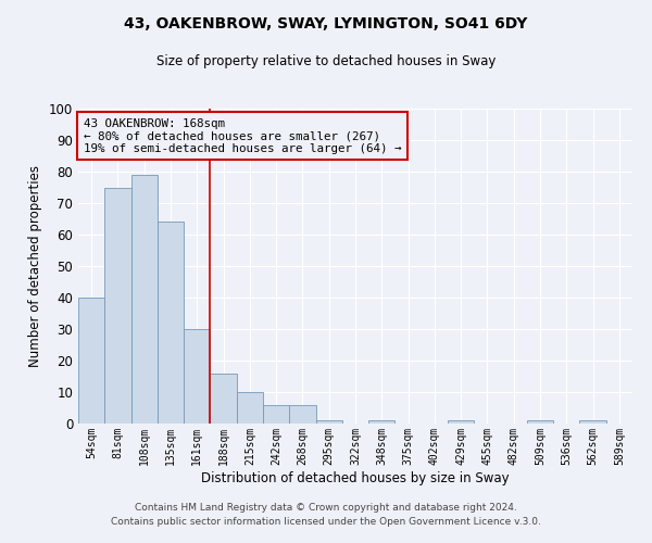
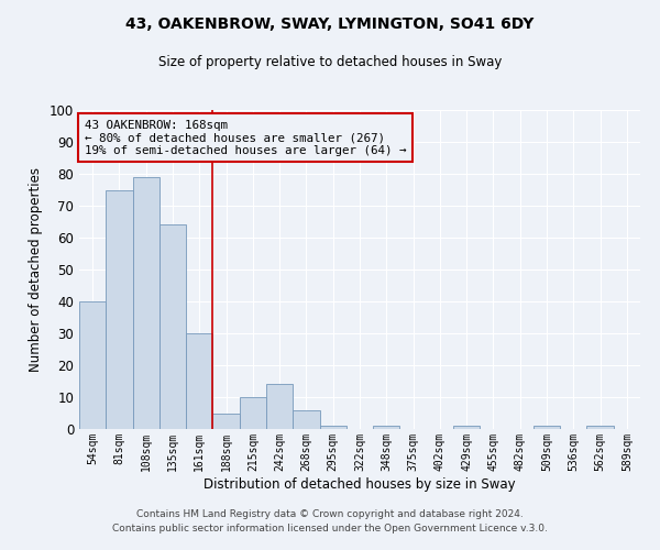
188sqm: 16 -> 5
242sqm: 6 -> 14
